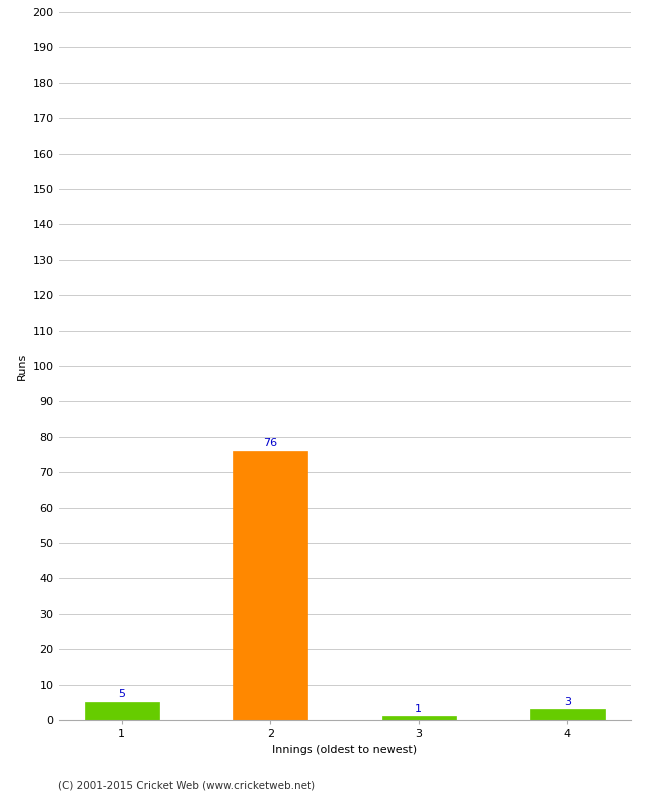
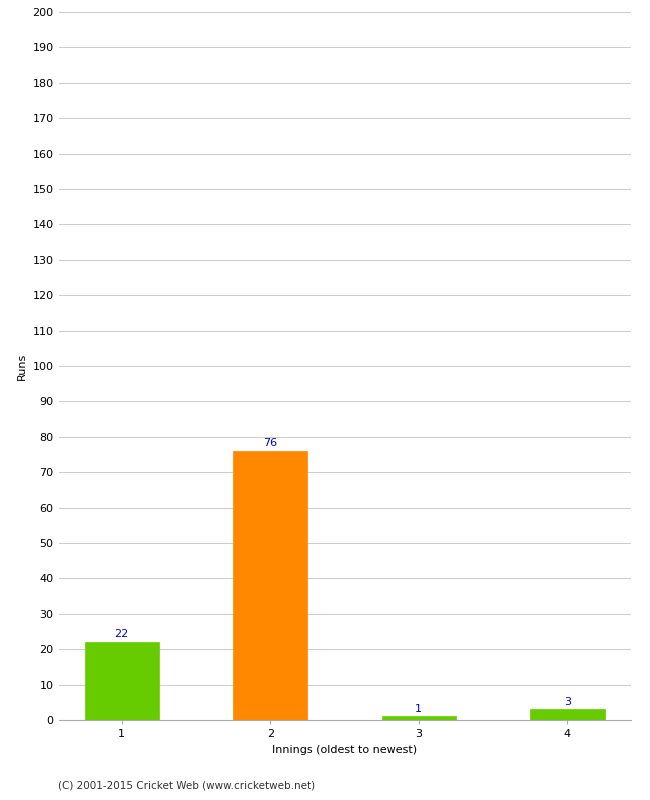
1: 5 -> 22
